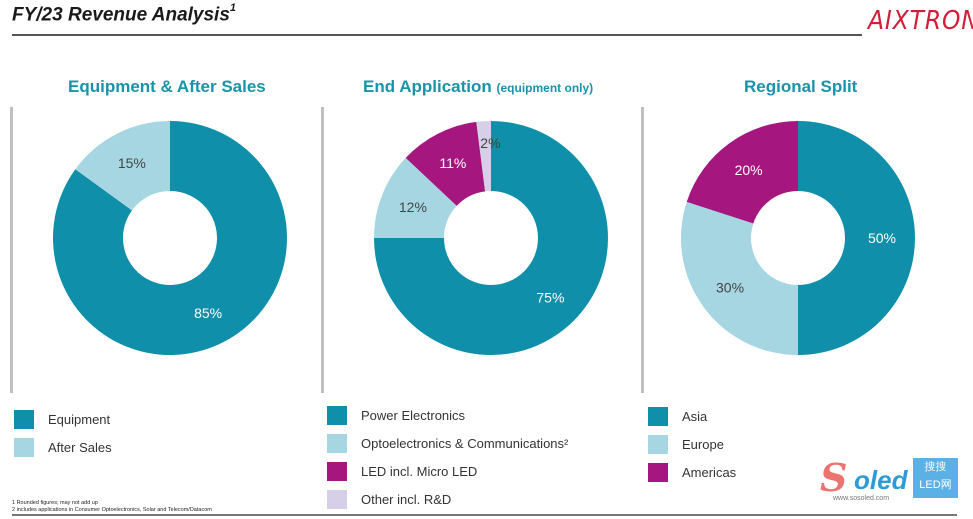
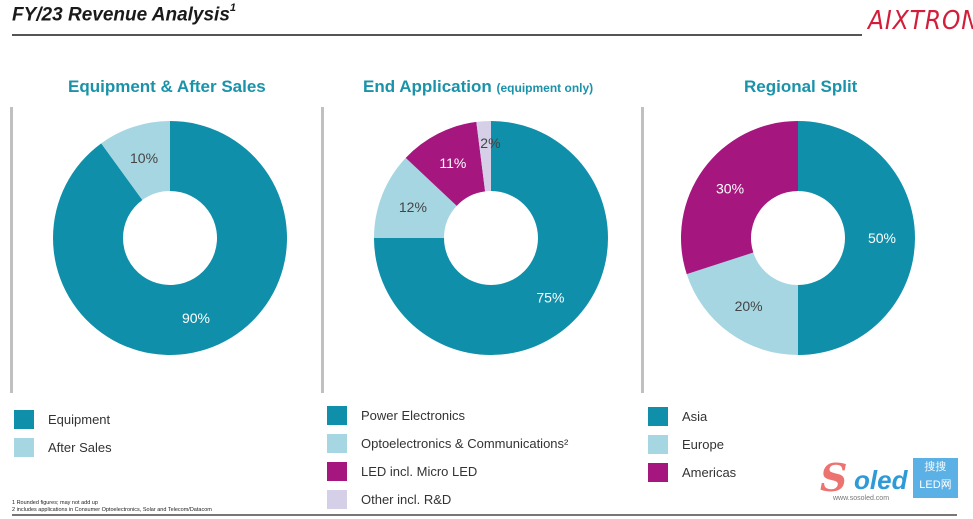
Equipment & After Sales/Equipment: 85% -> 90%
Equipment & After Sales/After Sales: 15% -> 10%
Regional Split/Europe: 30% -> 20%
Regional Split/Americas: 20% -> 30%
